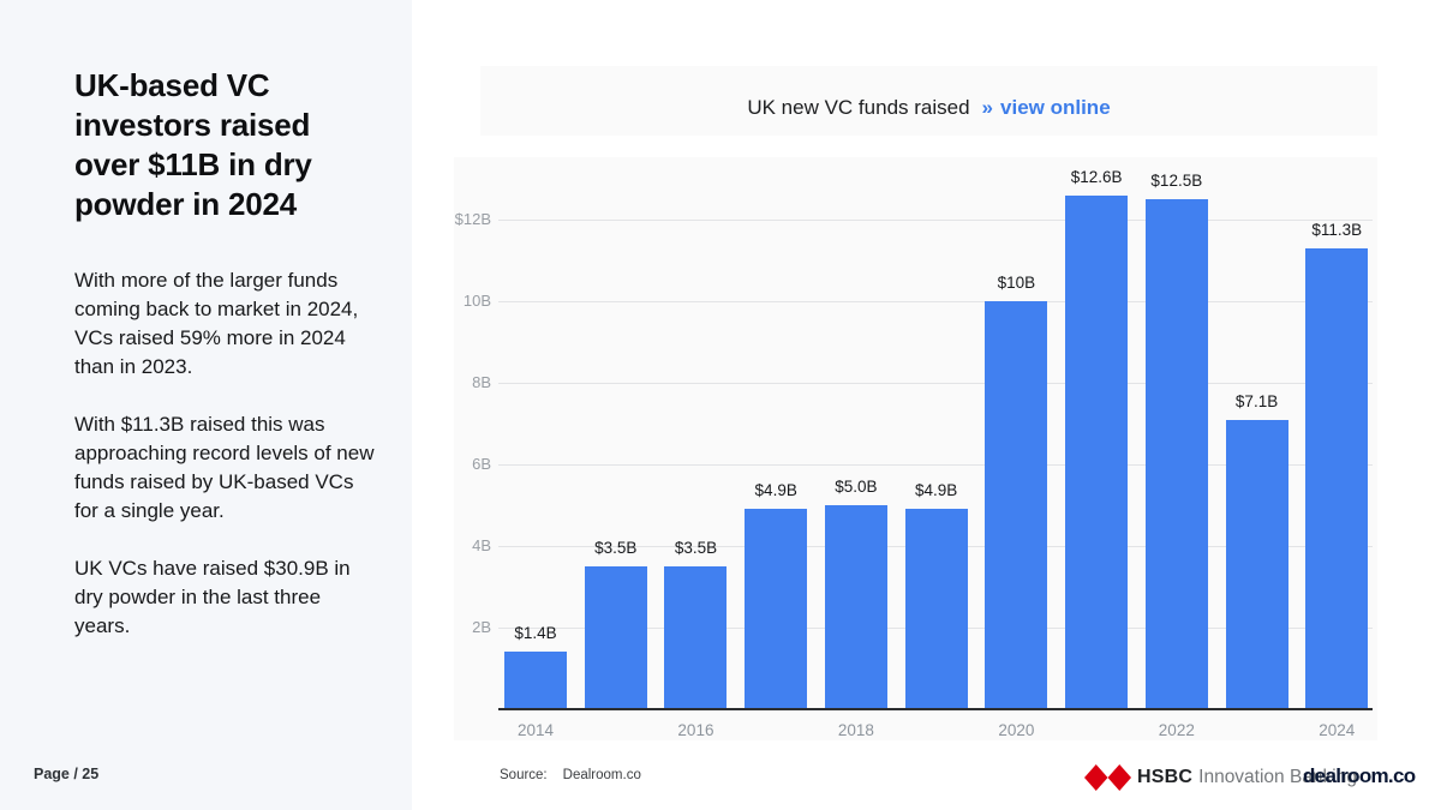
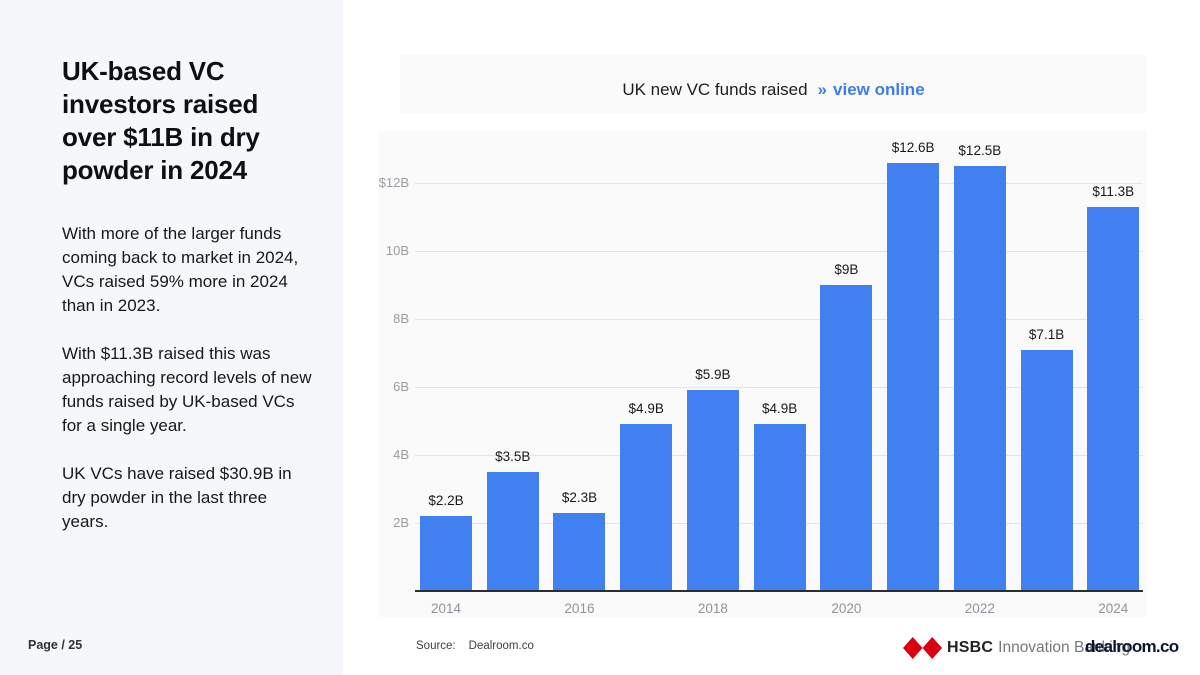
2014: $1.4B -> $2.2B
2016: $3.5B -> $2.3B
2018: $5.0B -> $5.9B
2020: $10B -> $9B
